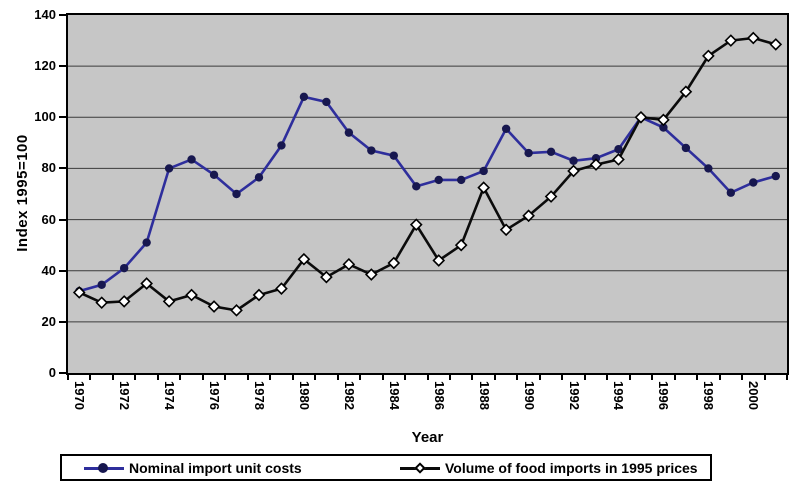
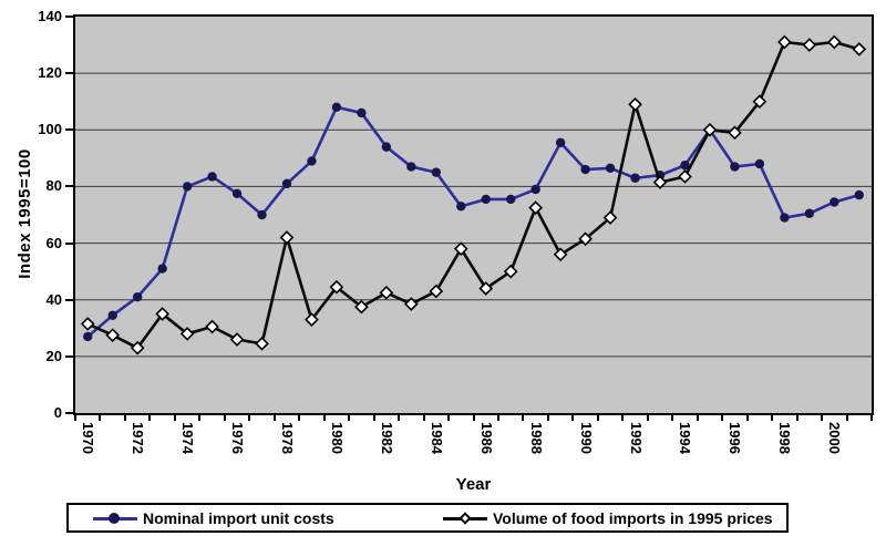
Nominal import unit costs/1970: 32 -> 27
Volume of food imports in 1995 prices/1972: 28 -> 23
Nominal import unit costs/1978: 76 -> 81
Volume of food imports in 1995 prices/1978: 30 -> 62
Volume of food imports in 1995 prices/1992: 79 -> 109
Nominal import unit costs/1996: 96 -> 87
Nominal import unit costs/1998: 80 -> 69
Volume of food imports in 1995 prices/1998: 124 -> 131
